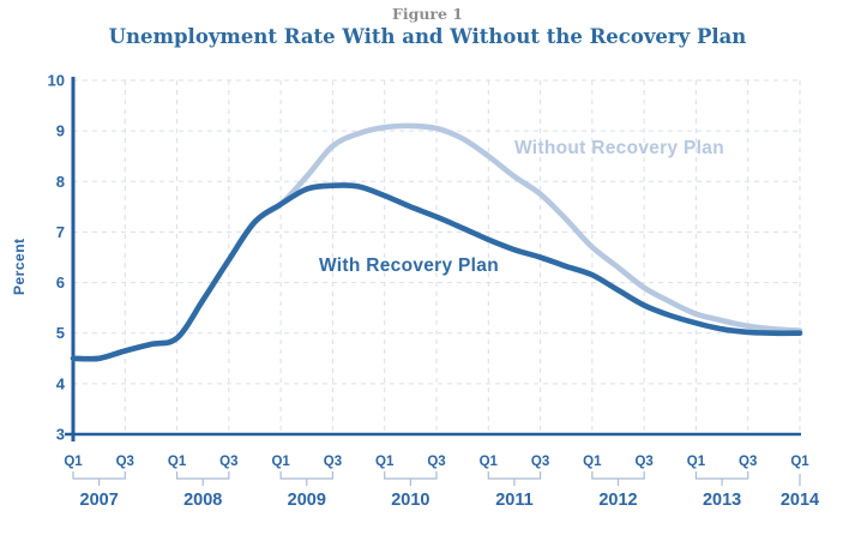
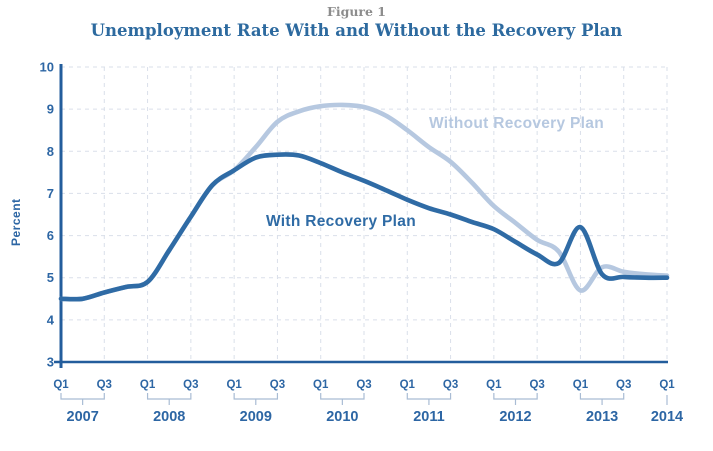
Without Recovery Plan/2013Q1: 5.4 -> 4.7
With Recovery Plan/2013Q1: 5.2 -> 6.2
